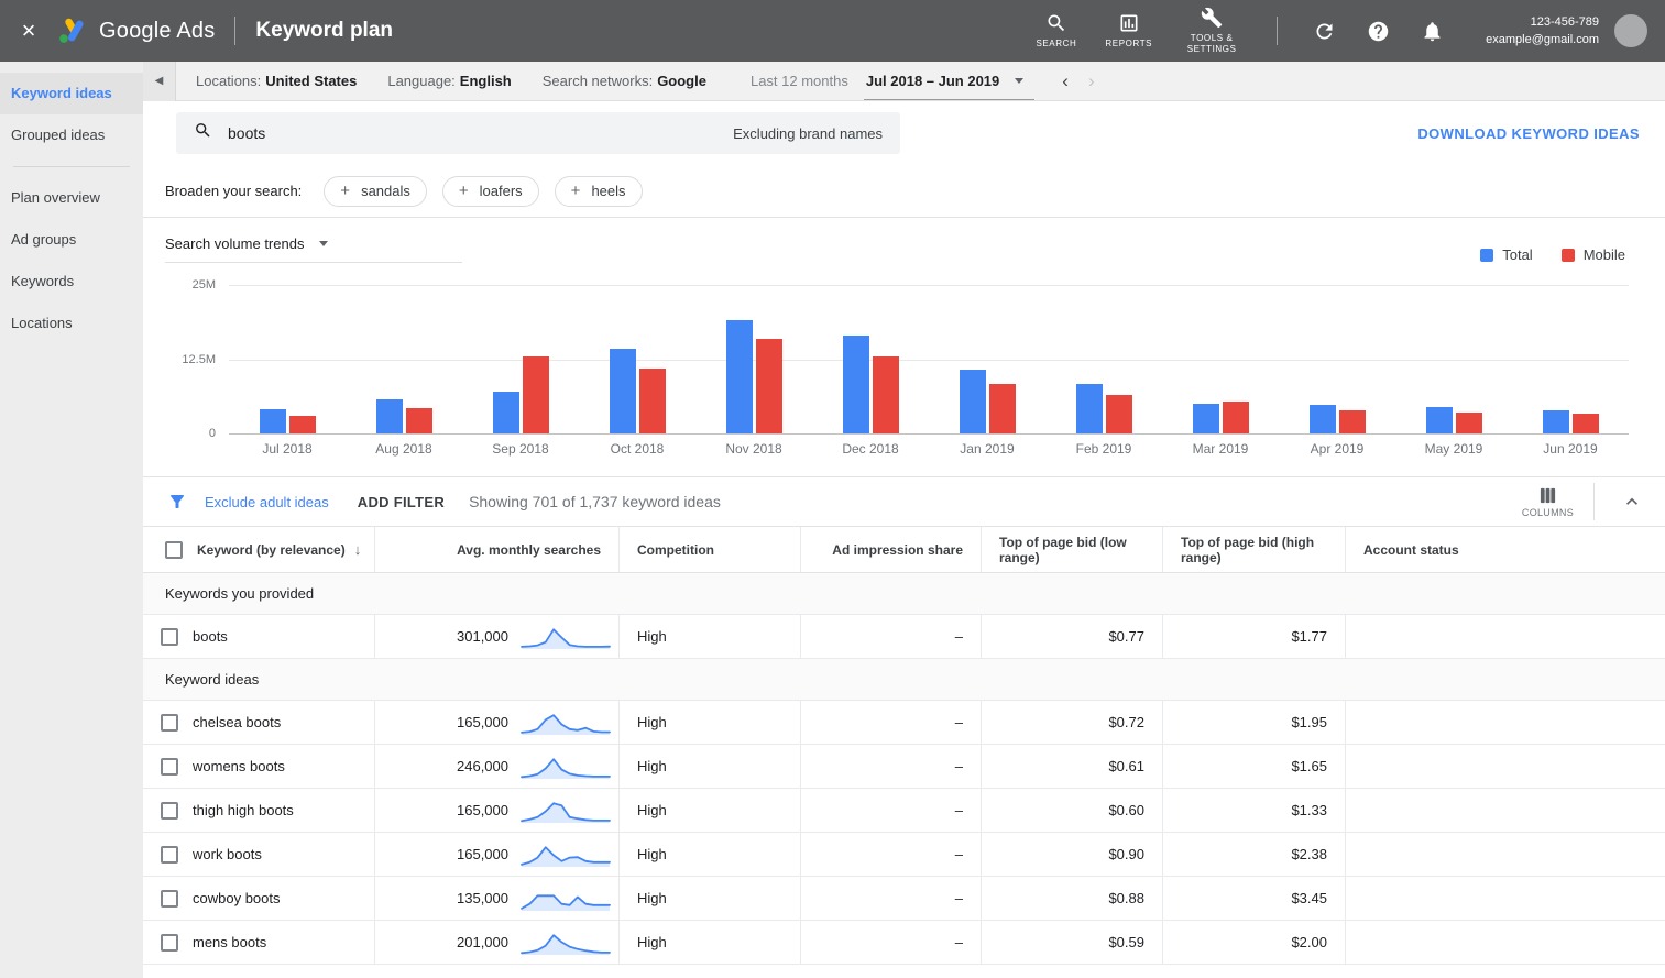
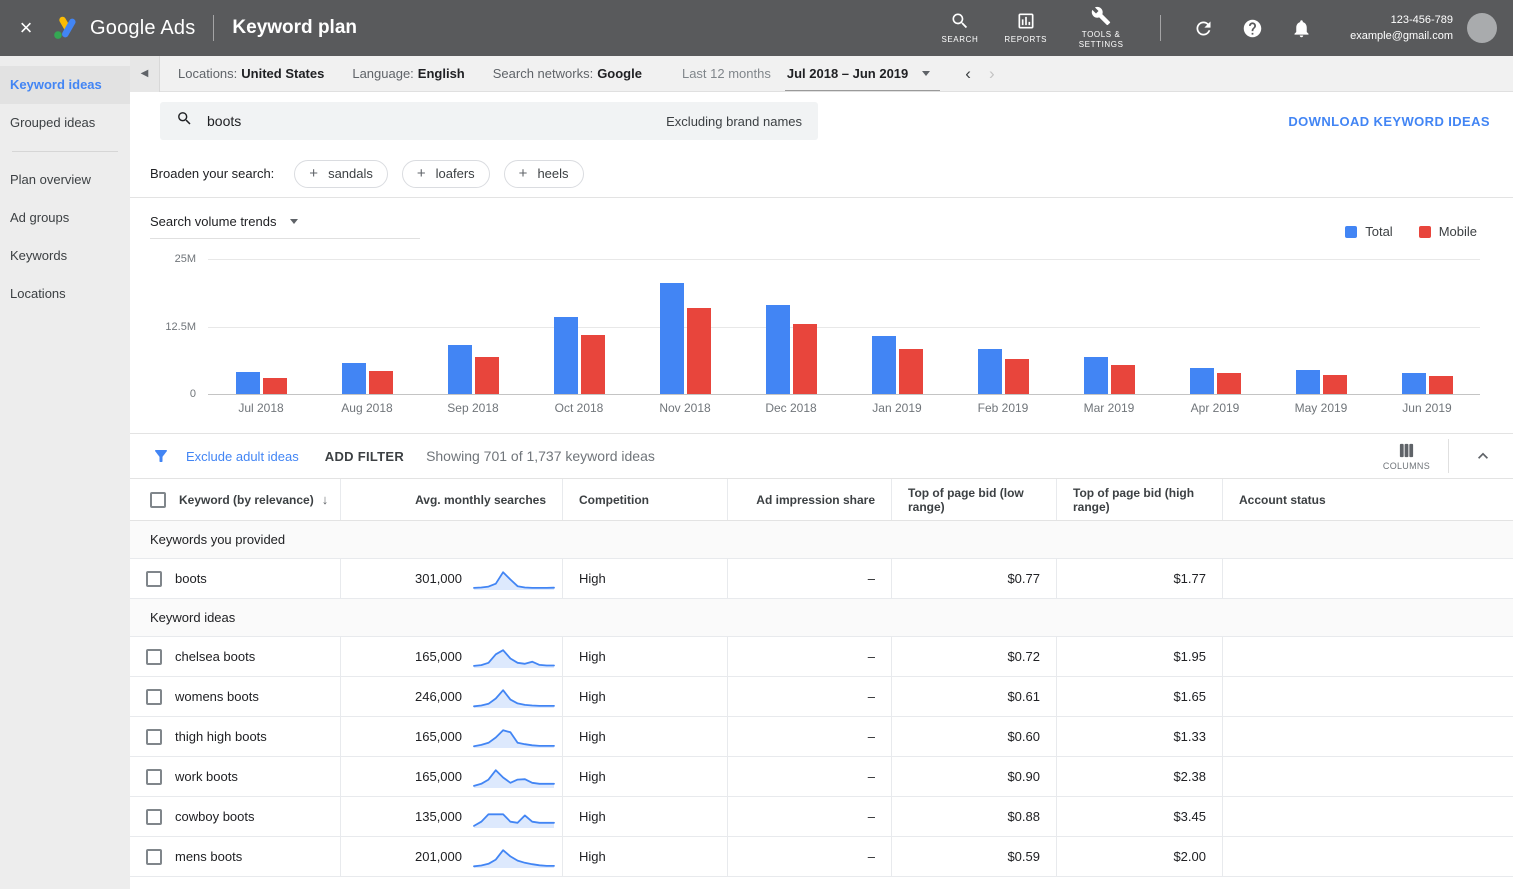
Total/Sep 2018: 7M -> 9M
Mobile/Sep 2018: 13M -> 7M
Total/Nov 2018: 19M -> 20M
Total/Mar 2019: 5M -> 7M
